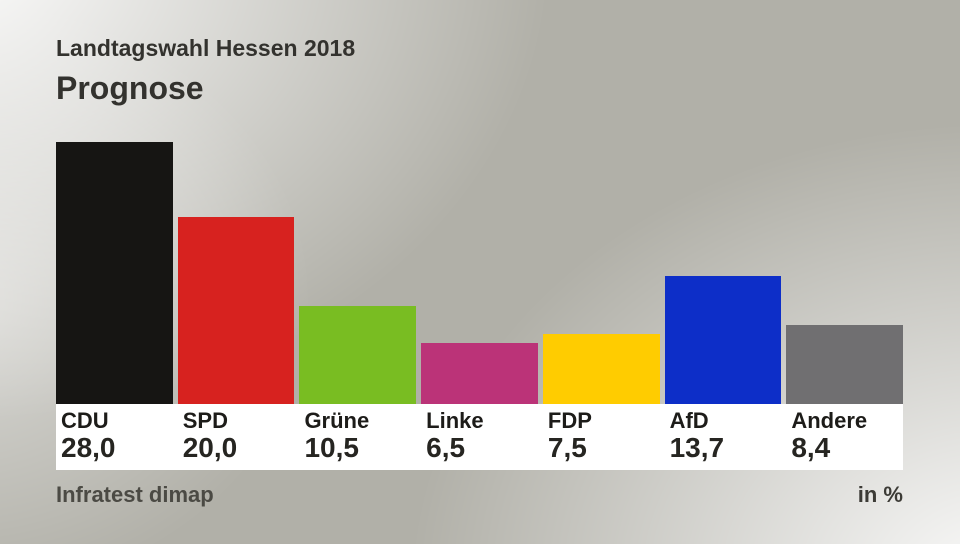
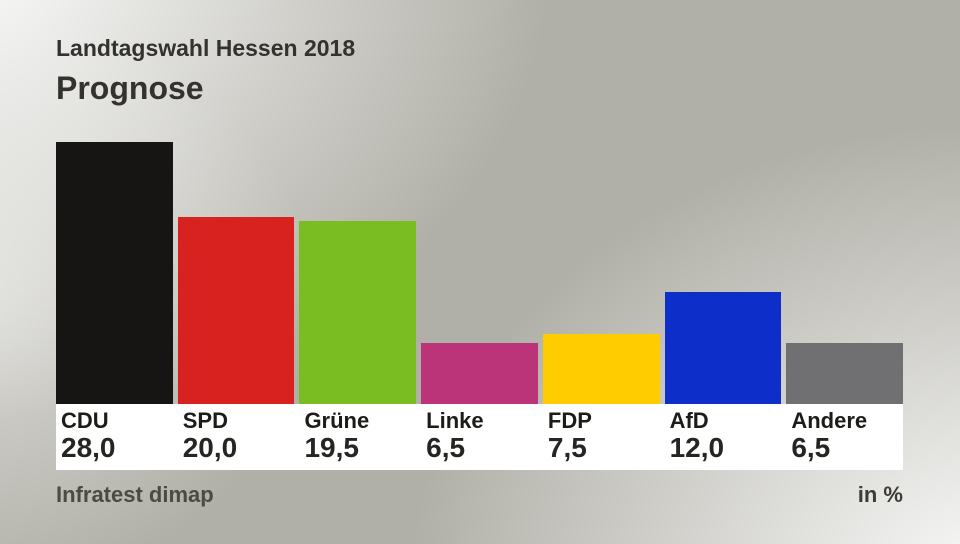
Grüne: 10,5 -> 19,5
AfD: 13,7 -> 12,0
Andere: 8,4 -> 6,5
